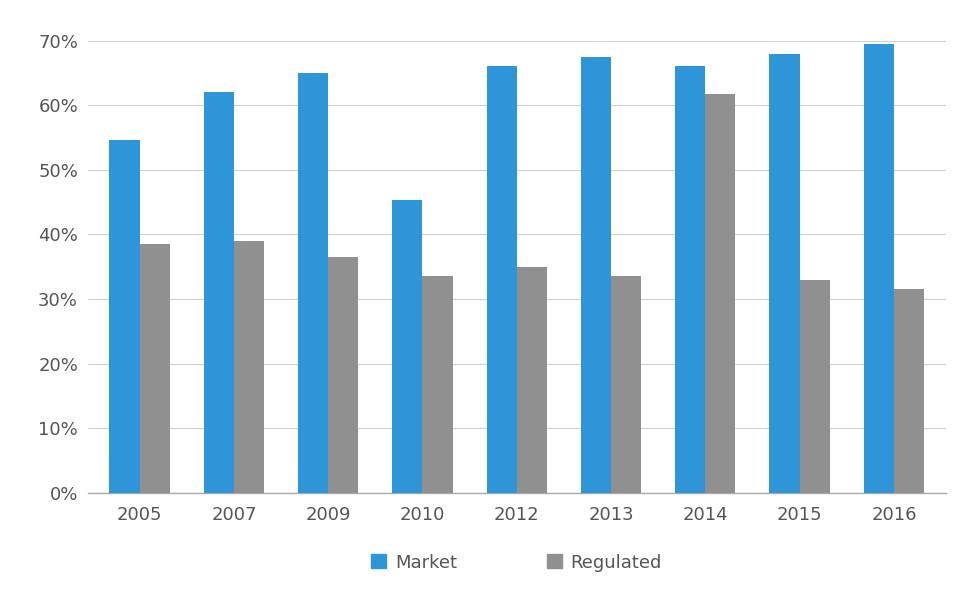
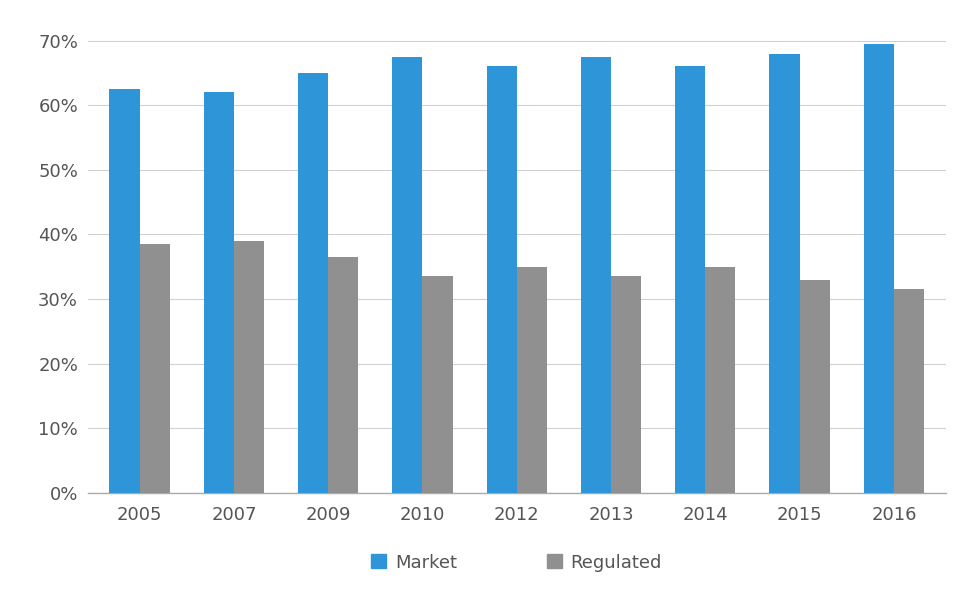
Market/2005: 54.6% -> 62.5%
Market/2010: 45.4% -> 67.5%
Regulated/2014: 61.8% -> 35.0%
